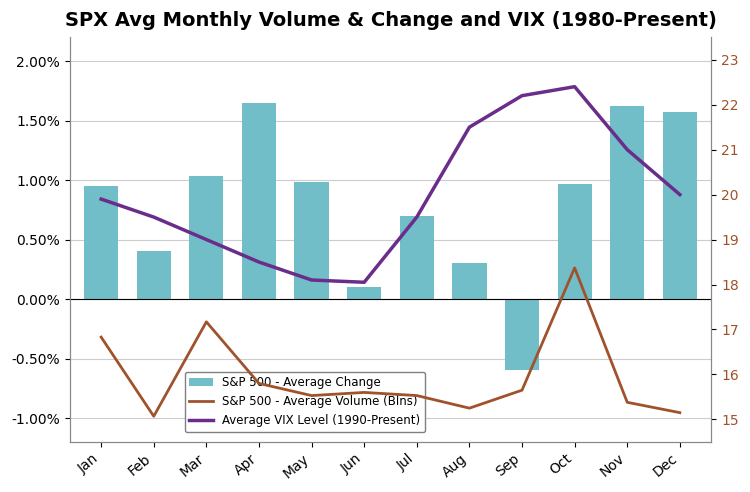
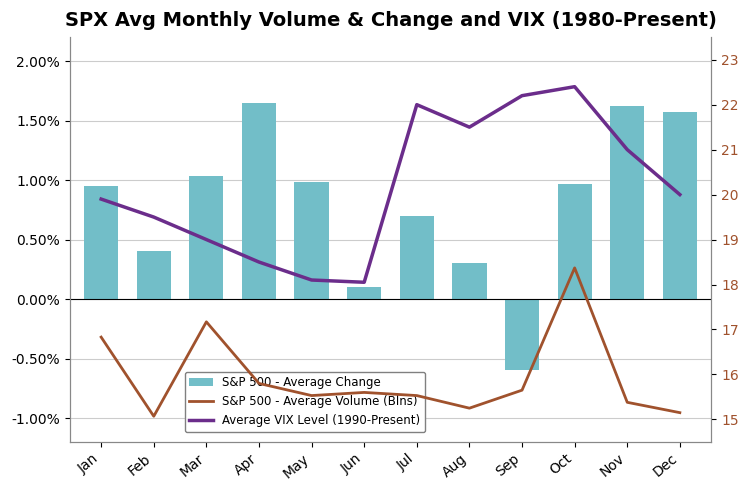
Average VIX Level (1990-Present)/Jul: 19.50 -> 22.00
